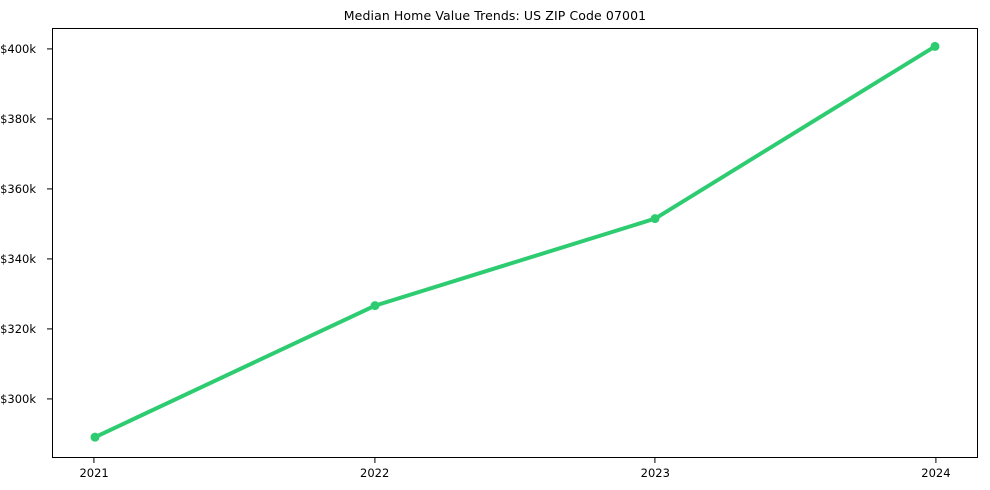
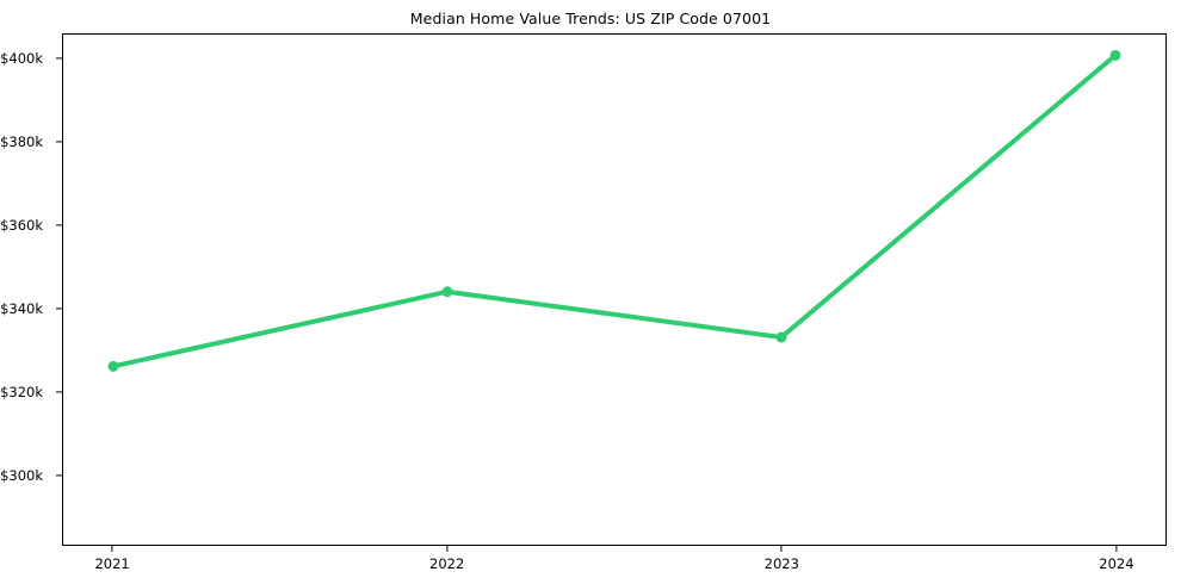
2021: $289k -> $326k
2022: $326k -> $344k
2023: $352k -> $333k
